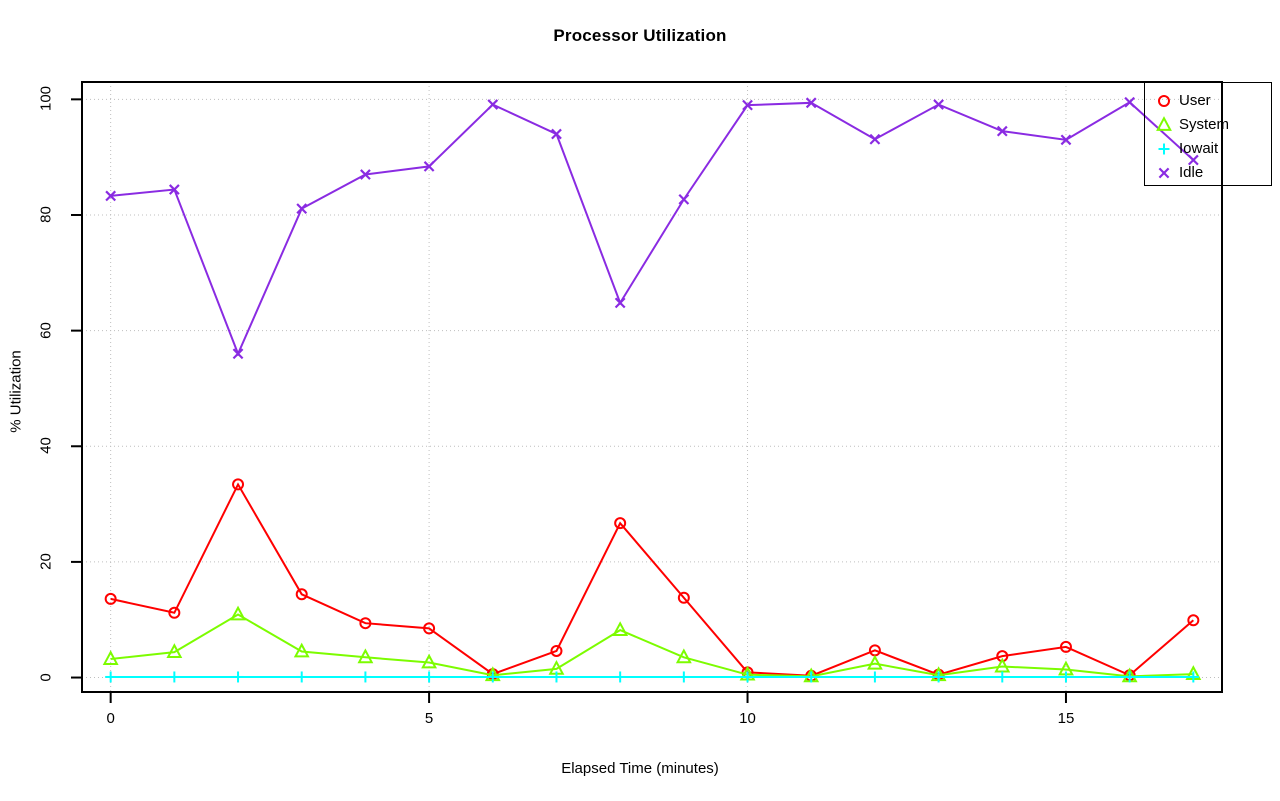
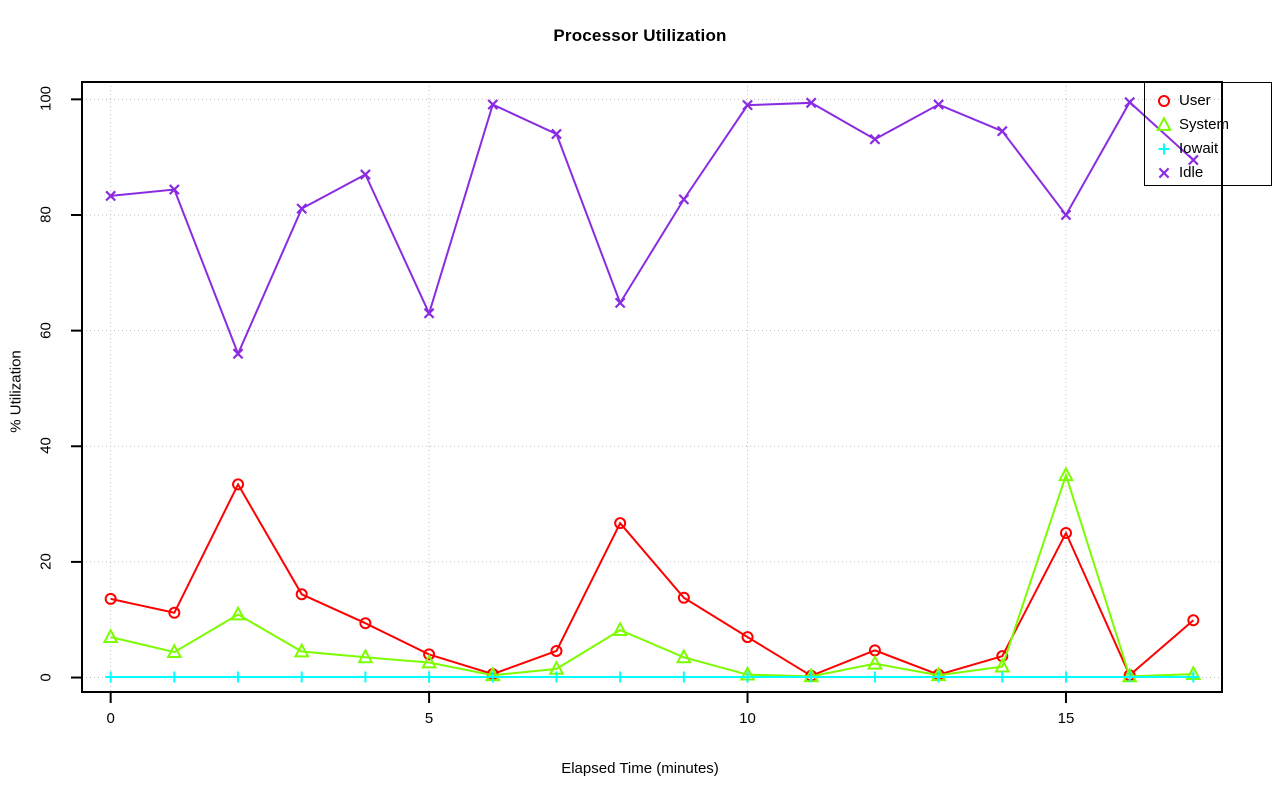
System/0: 3 -> 7
User/5: 8 -> 4
Idle/5: 88 -> 63
User/10: 1 -> 7
User/15: 5 -> 25
System/15: 1 -> 35
Idle/15: 93 -> 80
